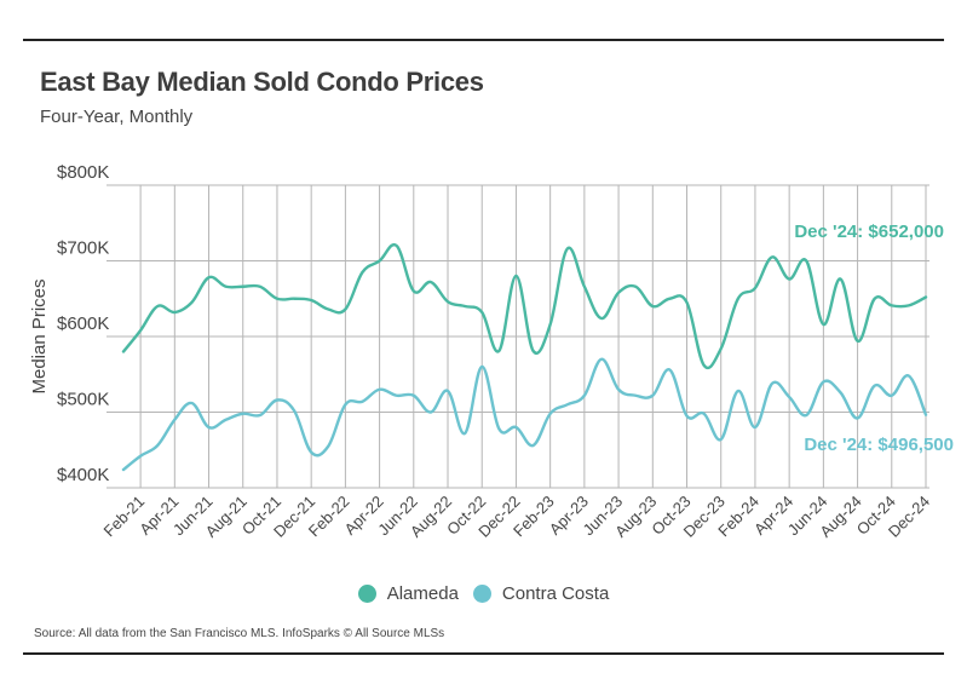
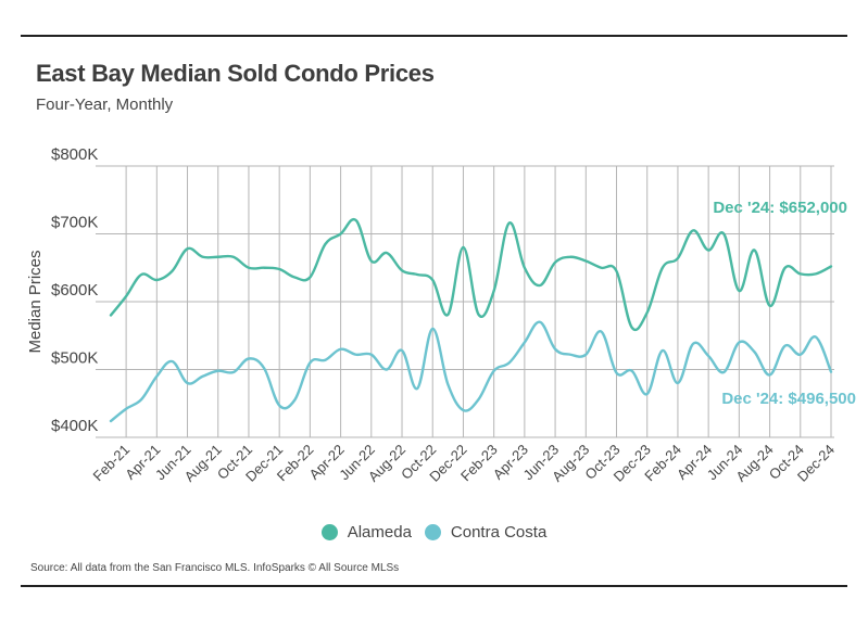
Contra Costa/Dec-22: $480K -> $440K
Alameda/Apr-23: $670K -> $650K
Contra Costa/Apr-23: $520K -> $540K
Alameda/Aug-23: $640K -> $660K
